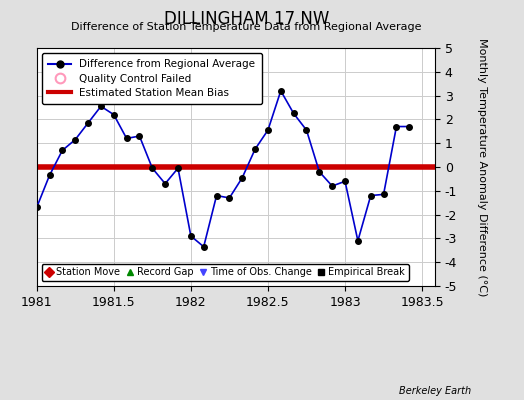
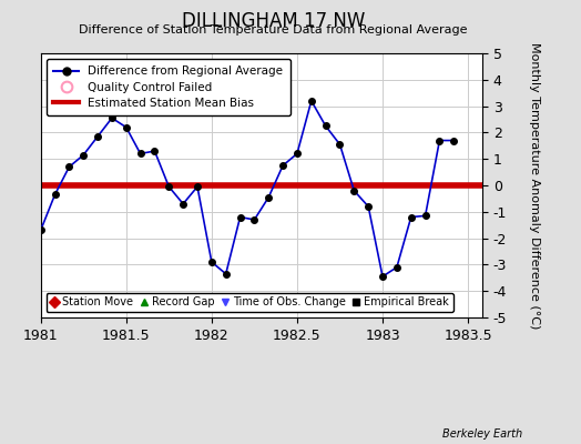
1982.5: 1.55 -> 1.20
1983: -0.60 -> -3.45
